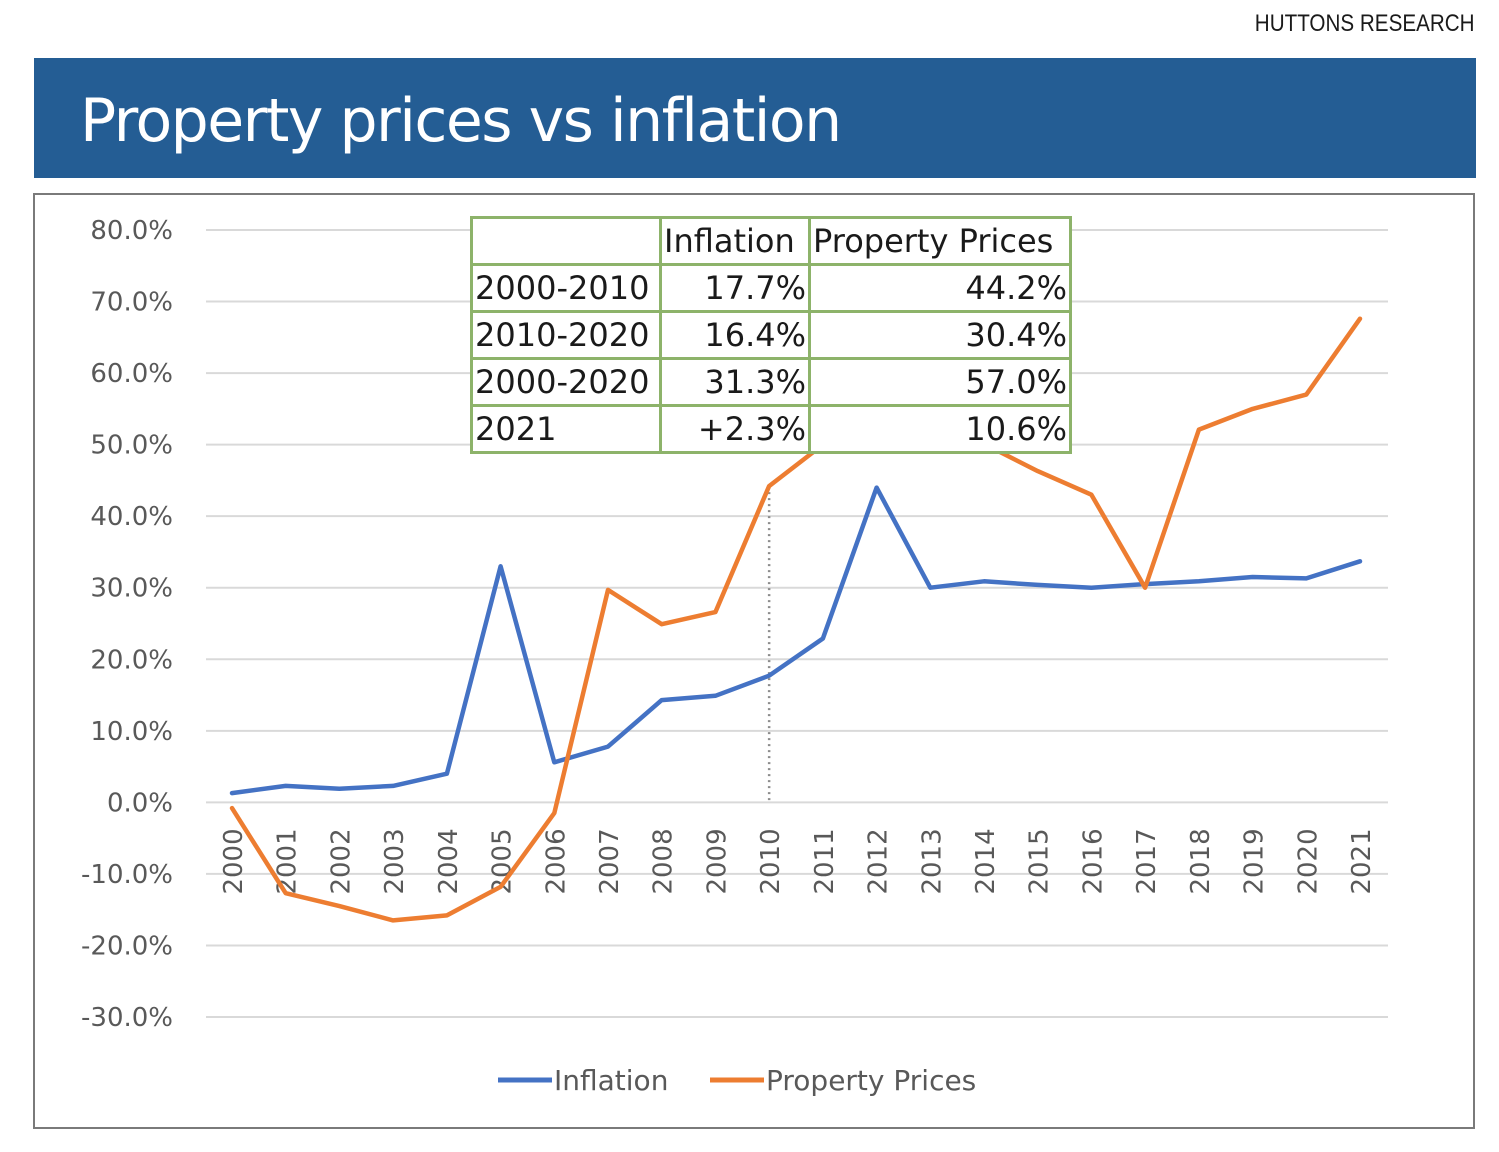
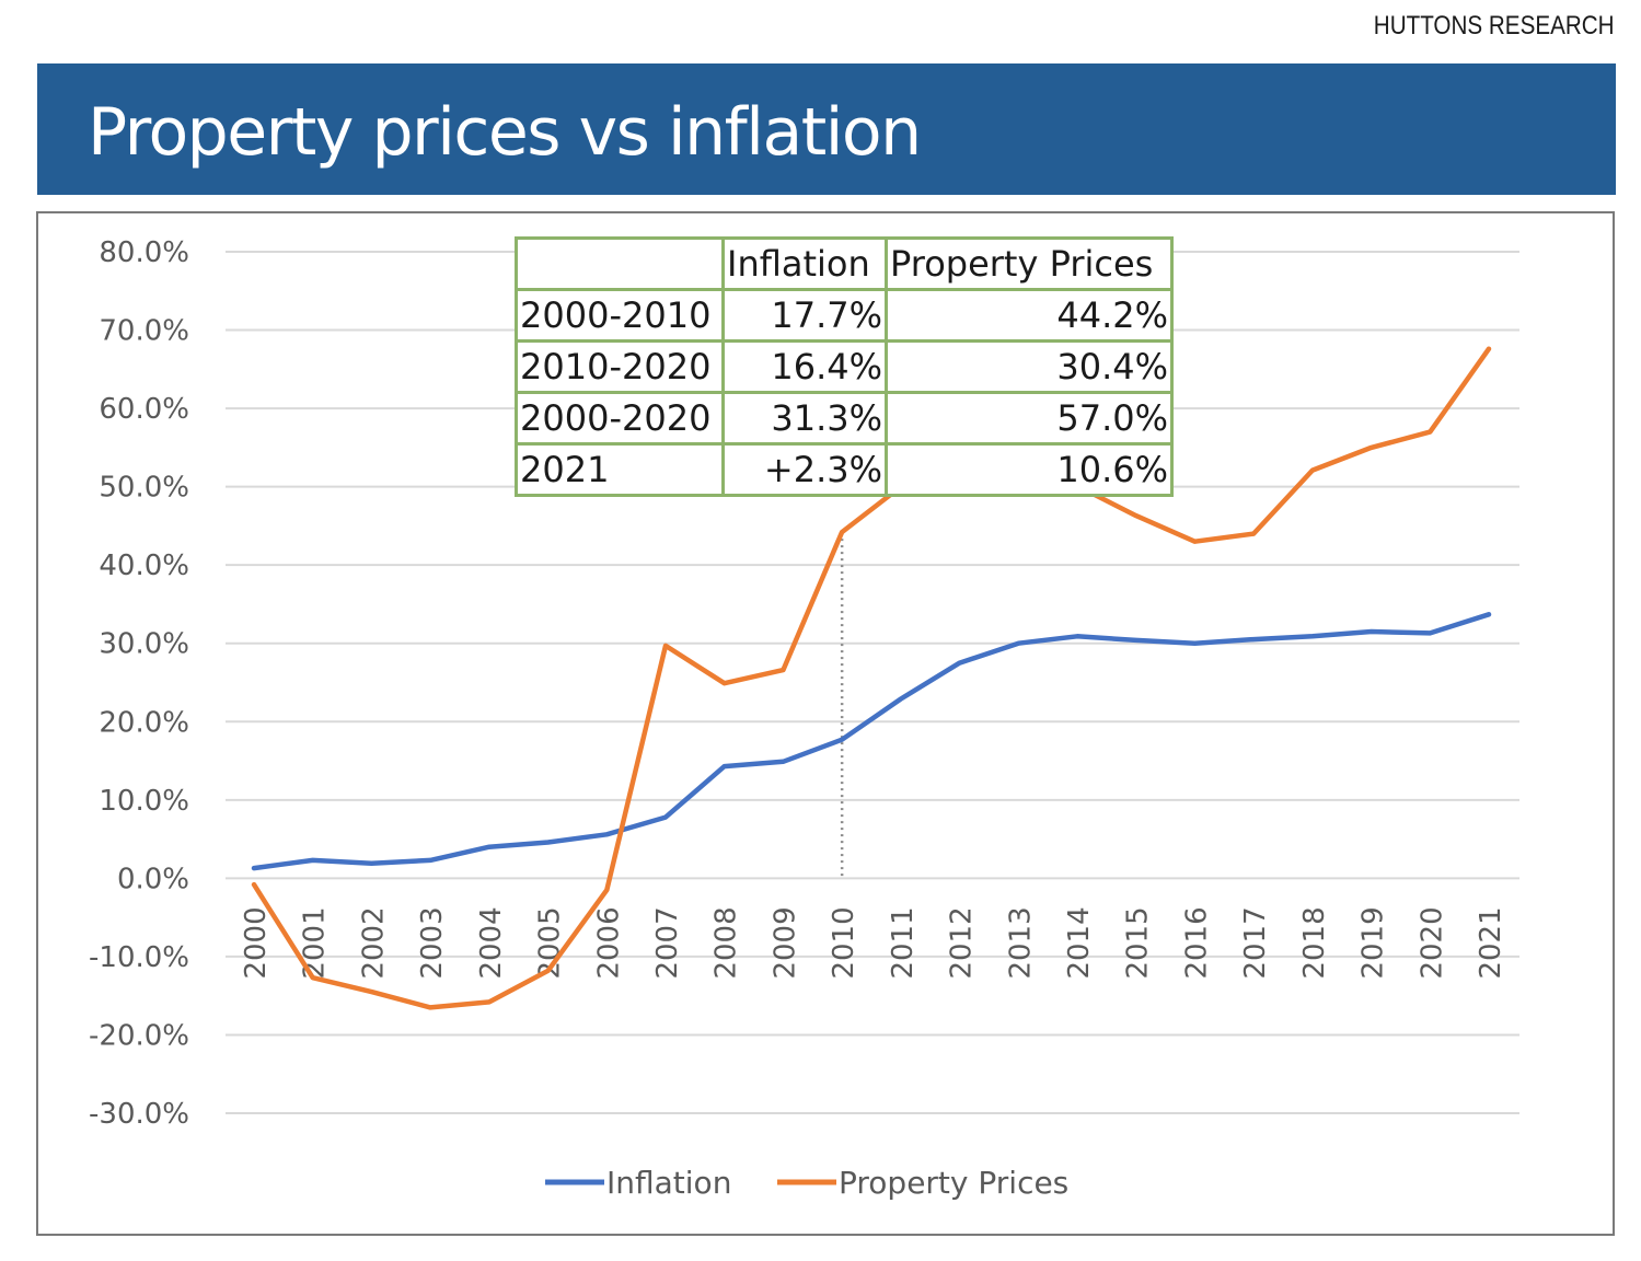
Inflation/2005: 33% -> 5%
Inflation/2012: 44% -> 28%
Property Prices/2017: 30% -> 44%
